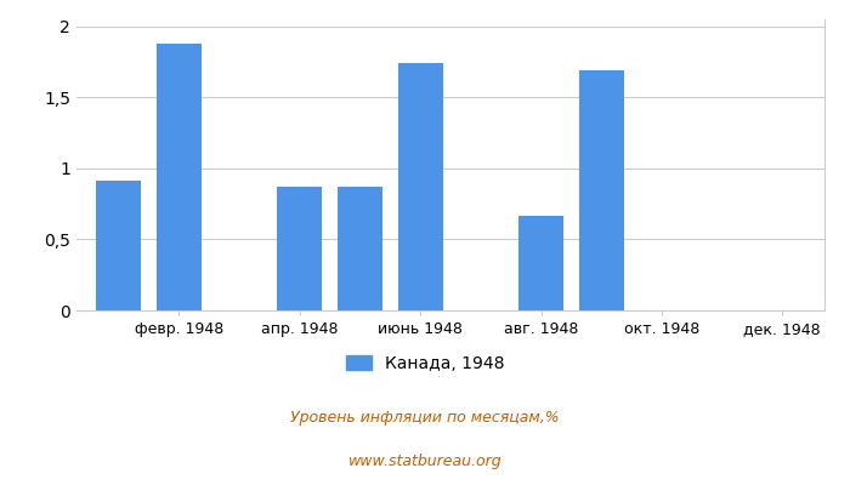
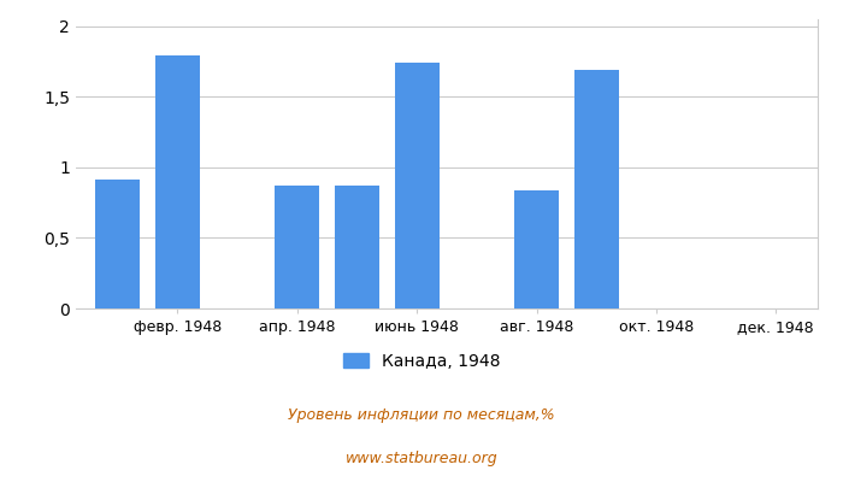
февр. 1948: 1,88 -> 1,79
авг. 1948: 0,67 -> 0,84
